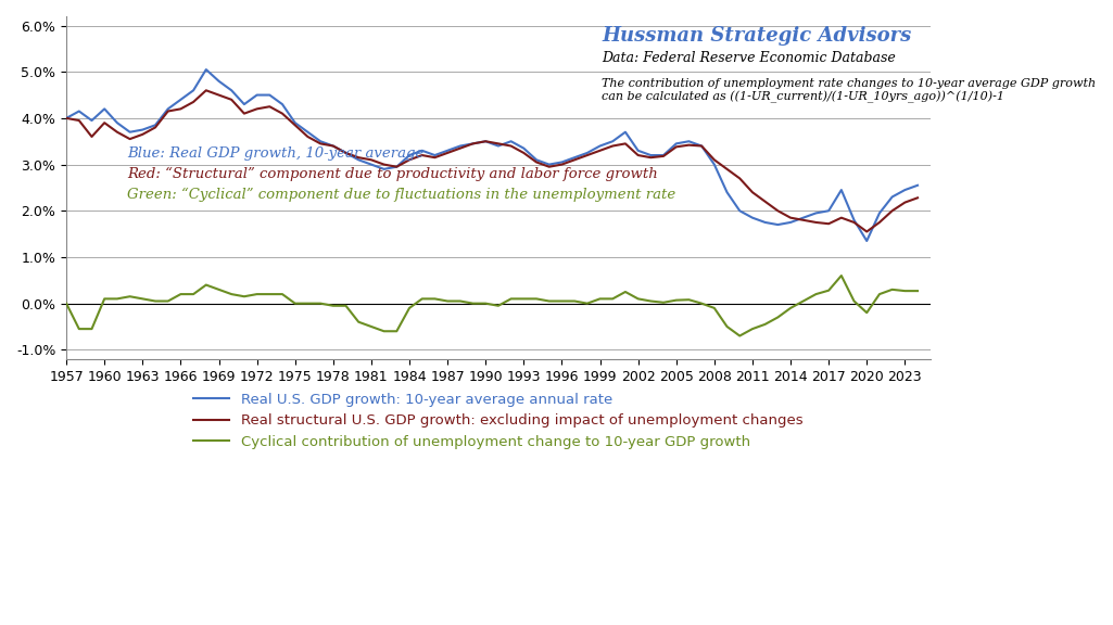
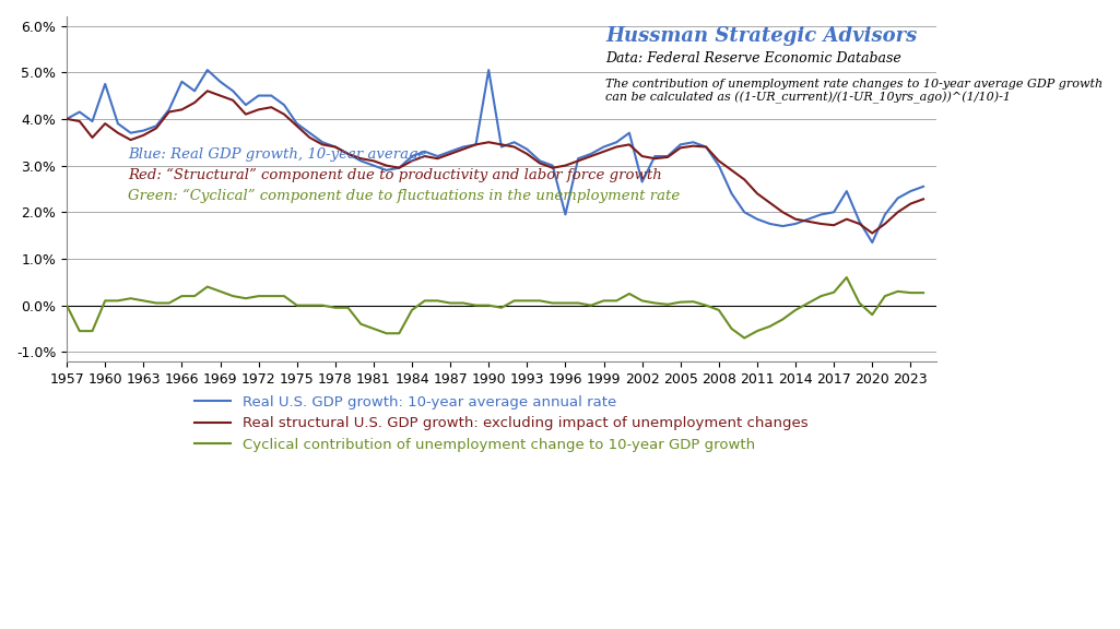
Real U.S. GDP growth: 10-year average annual rate/1960: 4.20% -> 4.75%
Real U.S. GDP growth: 10-year average annual rate/1966: 4.40% -> 4.80%
Real U.S. GDP growth: 10-year average annual rate/1990: 3.50% -> 5.05%
Real U.S. GDP growth: 10-year average annual rate/1996: 3.05% -> 1.95%
Real U.S. GDP growth: 10-year average annual rate/2002: 3.30% -> 2.65%
